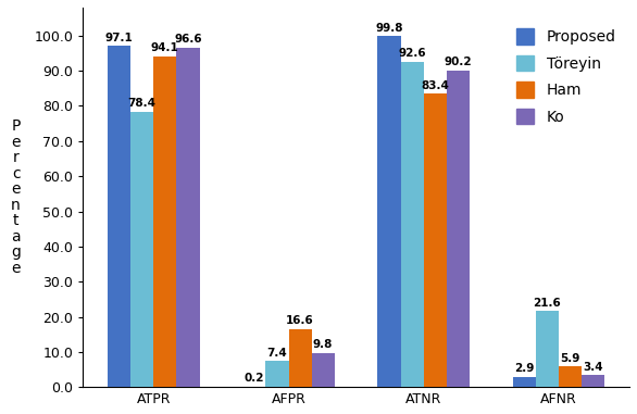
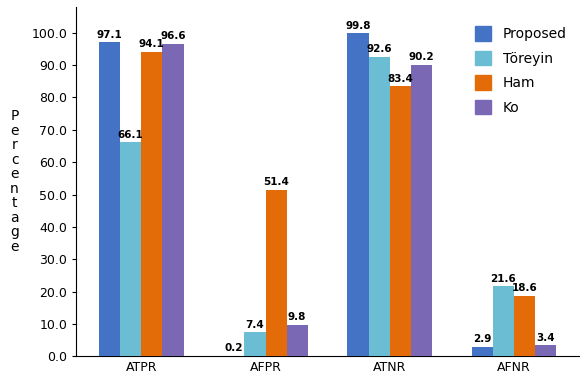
Töreyin/ATPR: 78.4 -> 66.1
Ham/AFPR: 16.6 -> 51.4
Ham/AFNR: 5.9 -> 18.6
